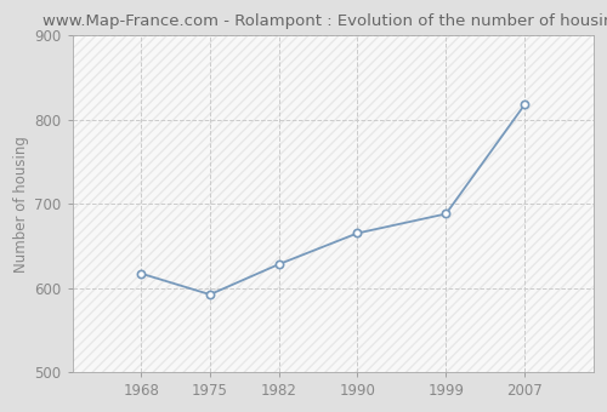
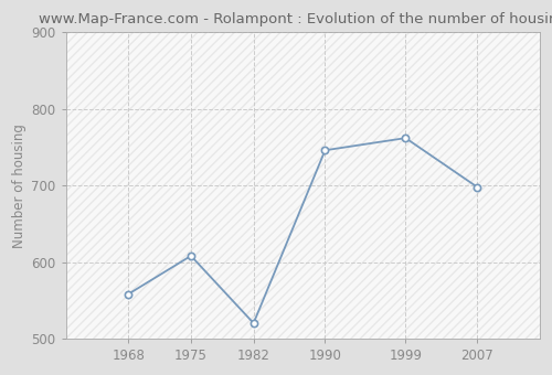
1968: 617 -> 558
1975: 592 -> 608
1982: 628 -> 520
1990: 665 -> 746
1999: 688 -> 762
2007: 818 -> 698
